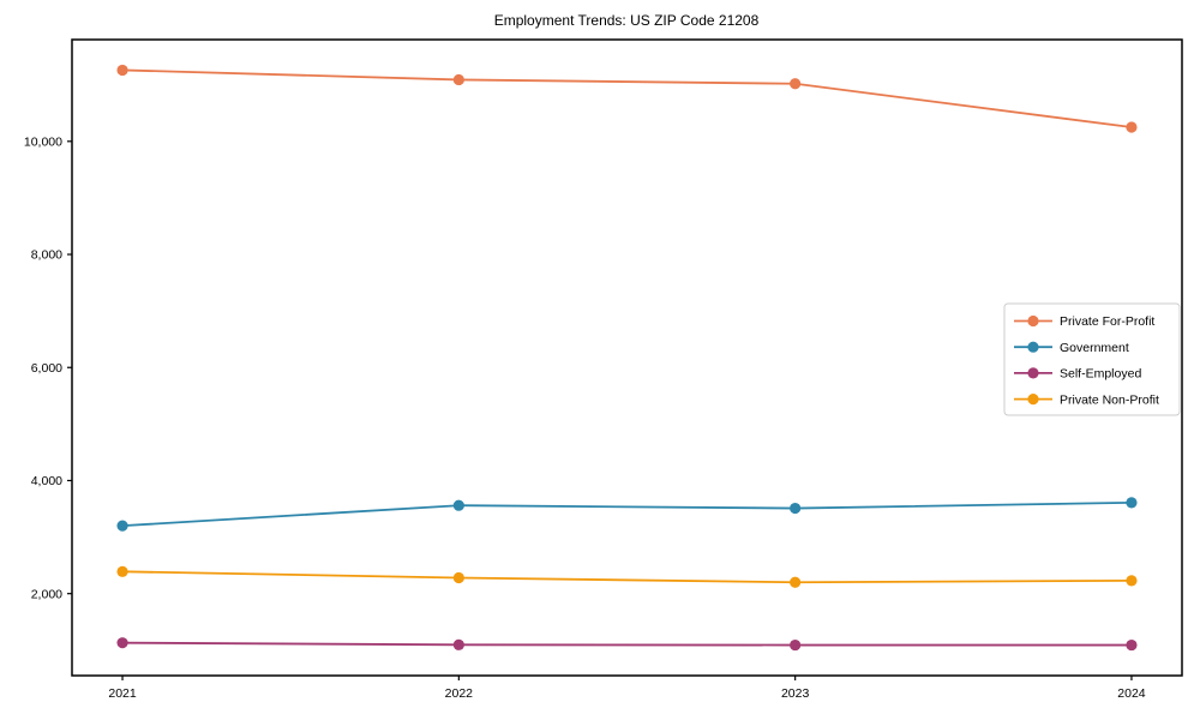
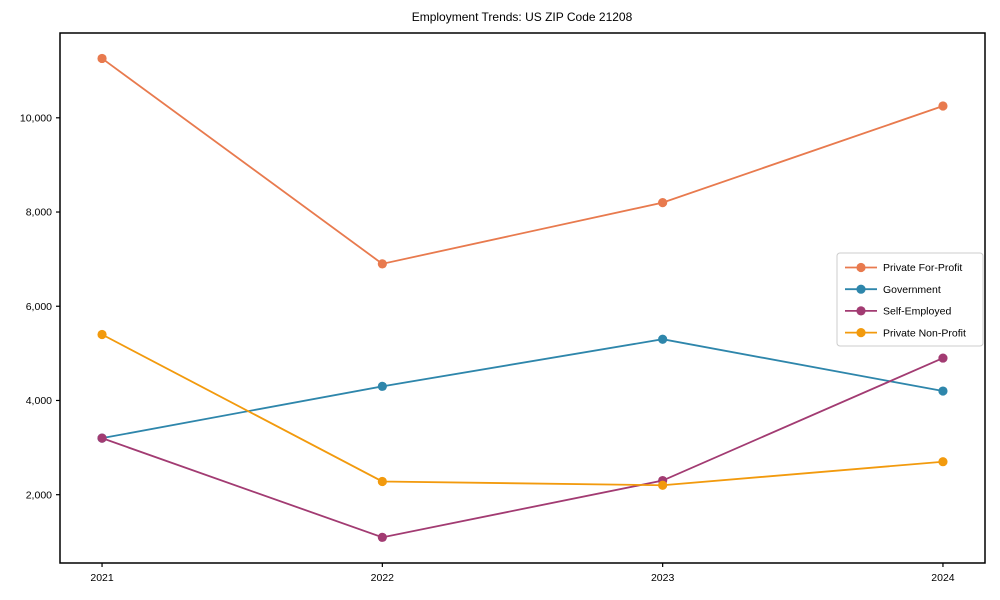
Self-Employed/2021: 1100 -> 3200
Private Non-Profit/2021: 2400 -> 5400
Private For-Profit/2022: 11100 -> 6900
Government/2022: 3600 -> 4300
Private For-Profit/2023: 11000 -> 8200
Government/2023: 3500 -> 5300
Self-Employed/2023: 1100 -> 2300
Government/2024: 3600 -> 4200
Self-Employed/2024: 1100 -> 4900
Private Non-Profit/2024: 2200 -> 2700
